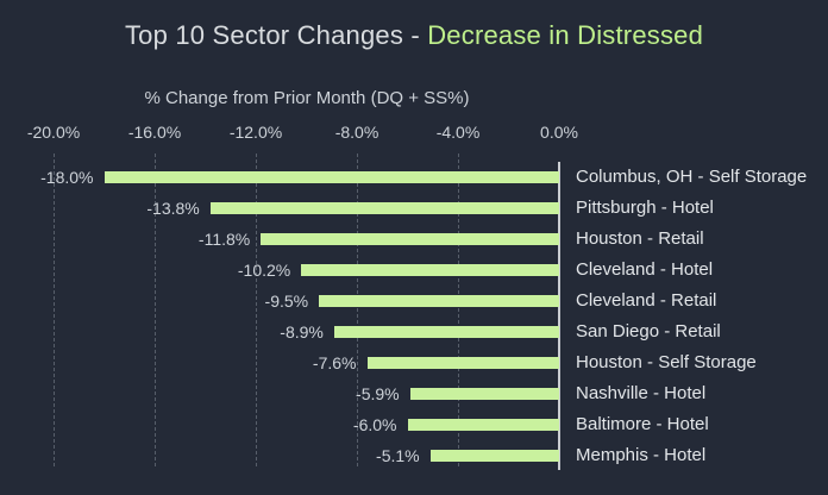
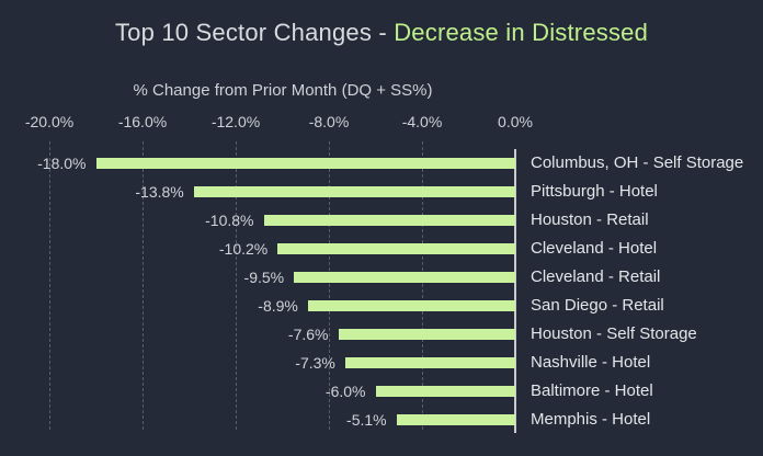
Houston - Retail: -11.8% -> -10.8%
Nashville - Hotel: -5.9% -> -7.3%
